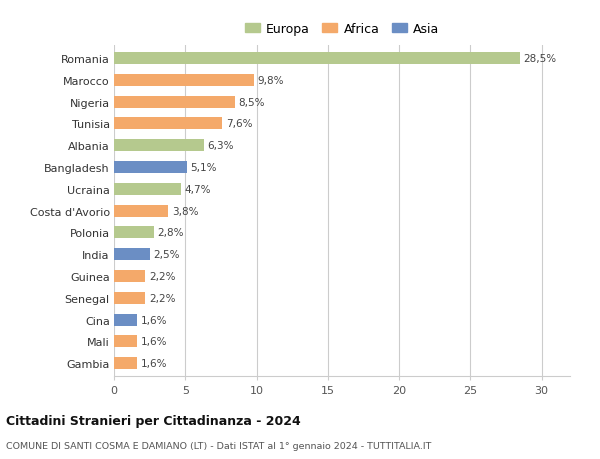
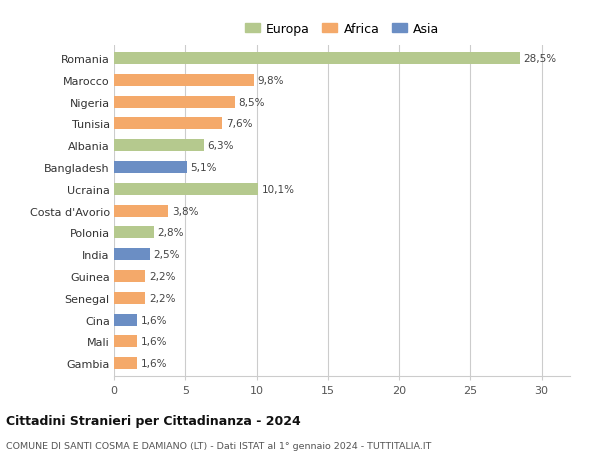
Ucraina: 4,7% -> 10,1%
